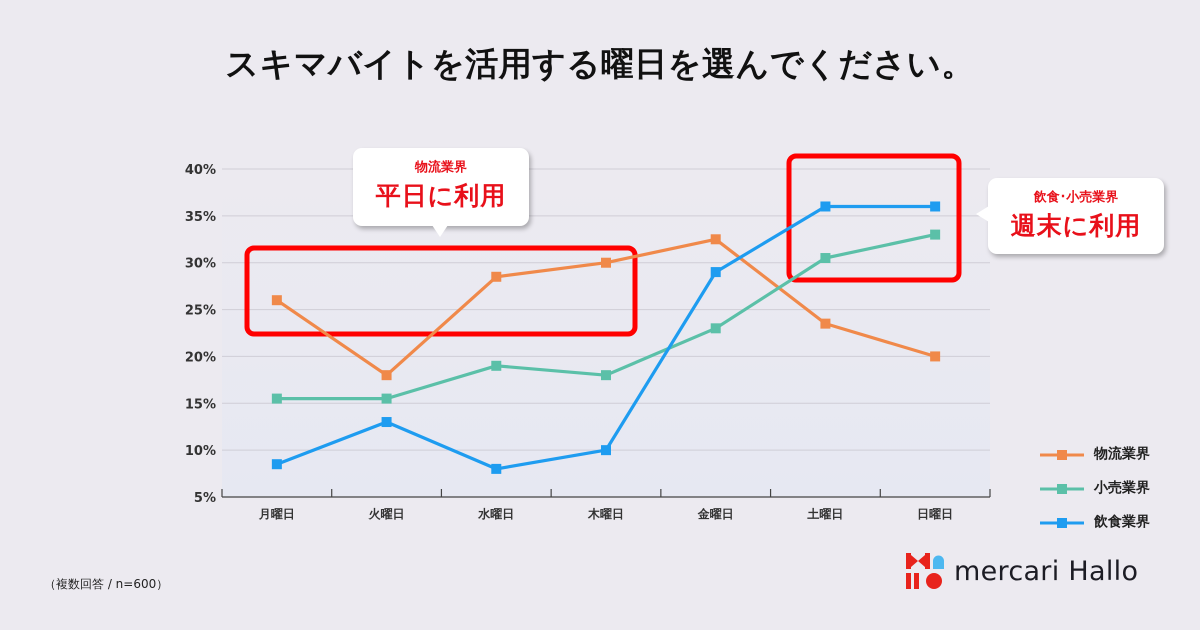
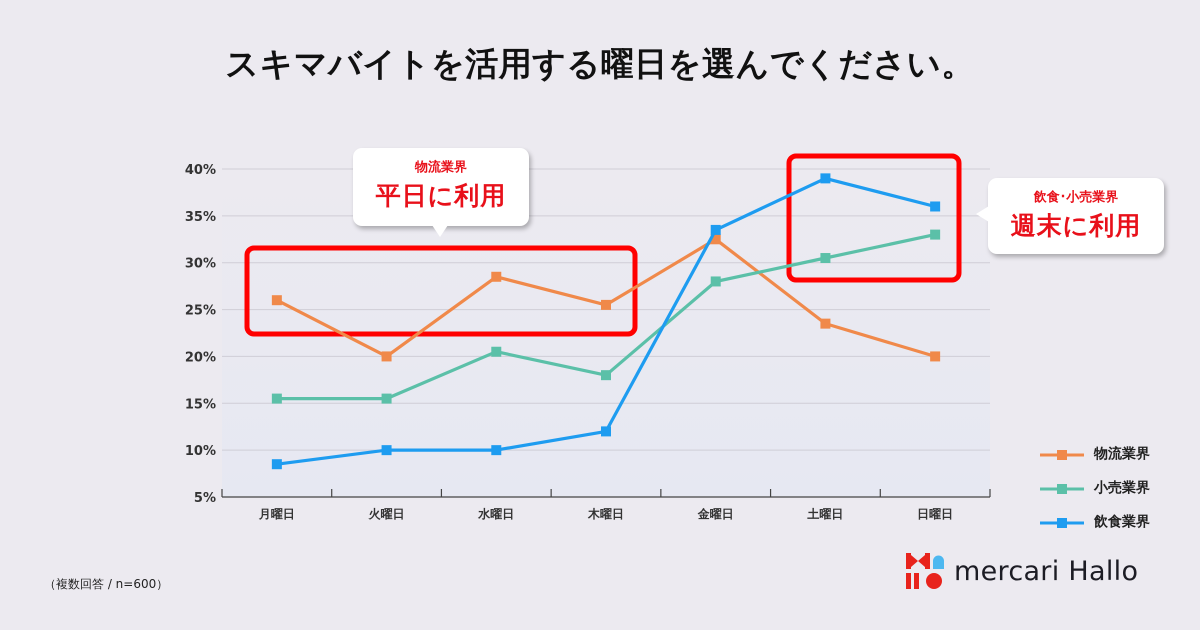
物流業界/火曜日: 18% -> 20%
飲食業界/火曜日: 13% -> 10%
小売業界/水曜日: 19% -> 20%
飲食業界/水曜日: 8% -> 10%
物流業界/木曜日: 30% -> 26%
飲食業界/木曜日: 10% -> 12%
小売業界/金曜日: 23% -> 28%
飲食業界/金曜日: 29% -> 34%
飲食業界/土曜日: 36% -> 39%
